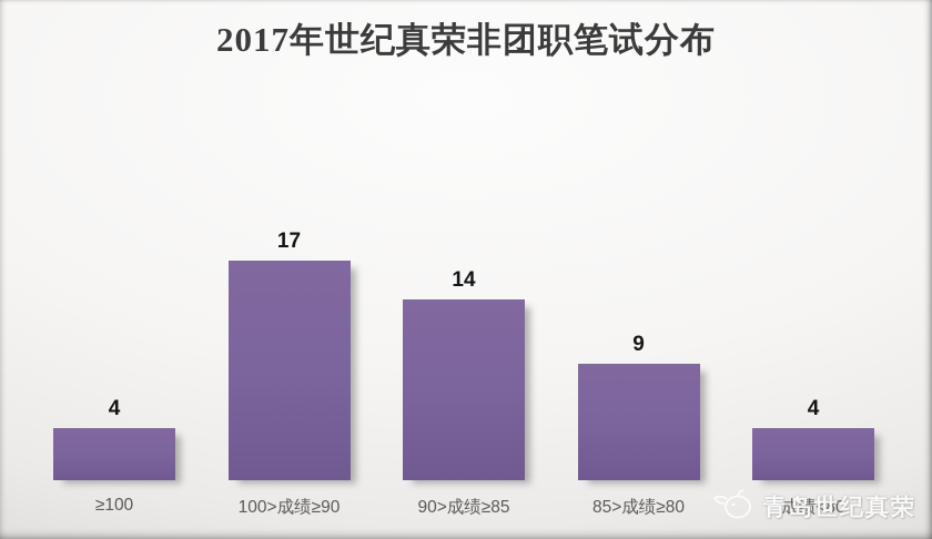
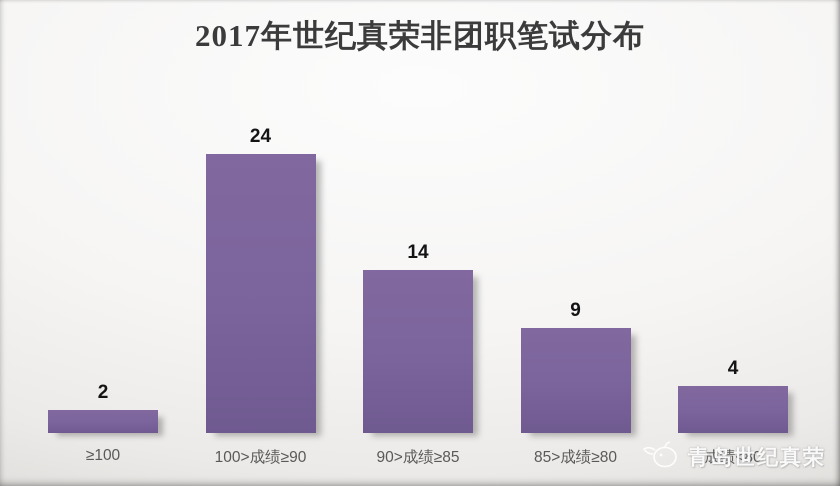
≥100: 4 -> 2
100>成绩≥90: 17 -> 24
